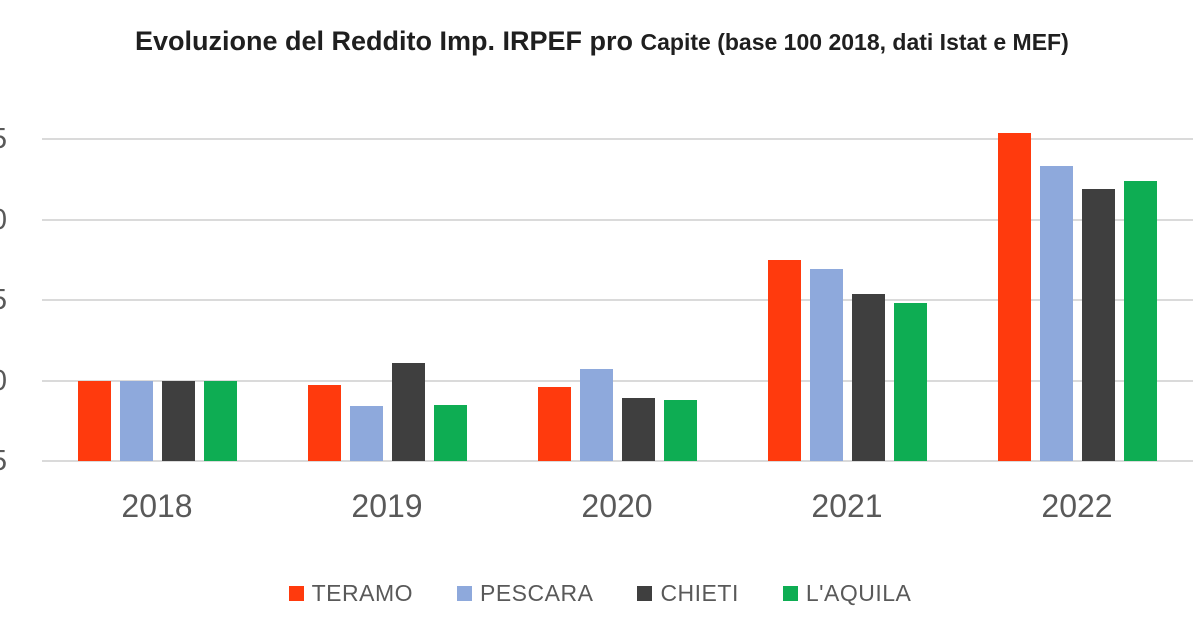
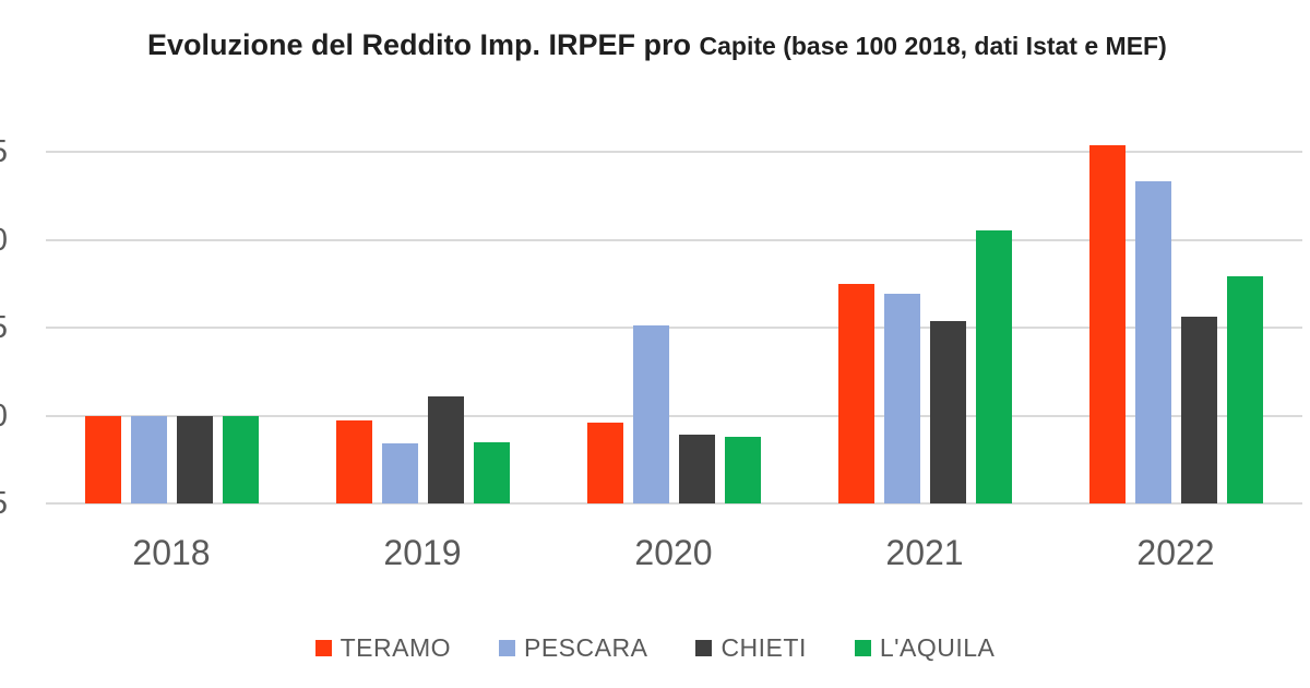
PESCARA/2020: 100.7 -> 105.1
L'AQUILA/2021: 104.8 -> 110.5
CHIETI/2022: 111.9 -> 105.6
L'AQUILA/2022: 112.4 -> 107.9
